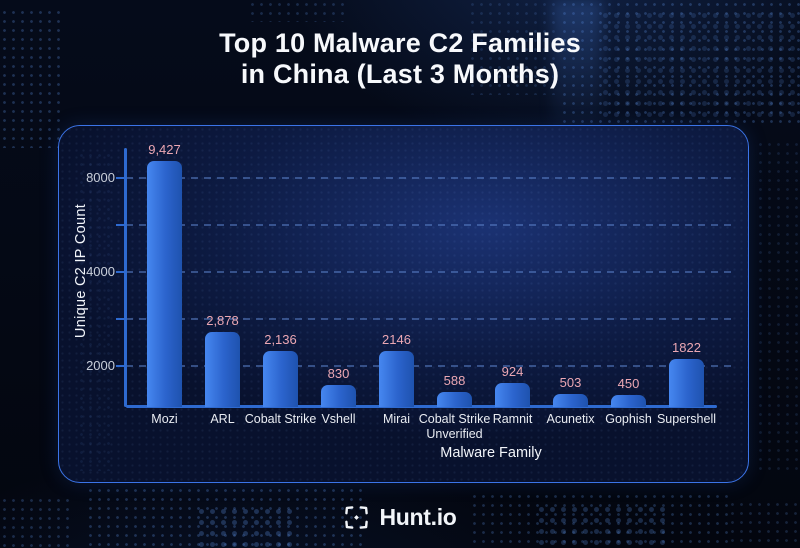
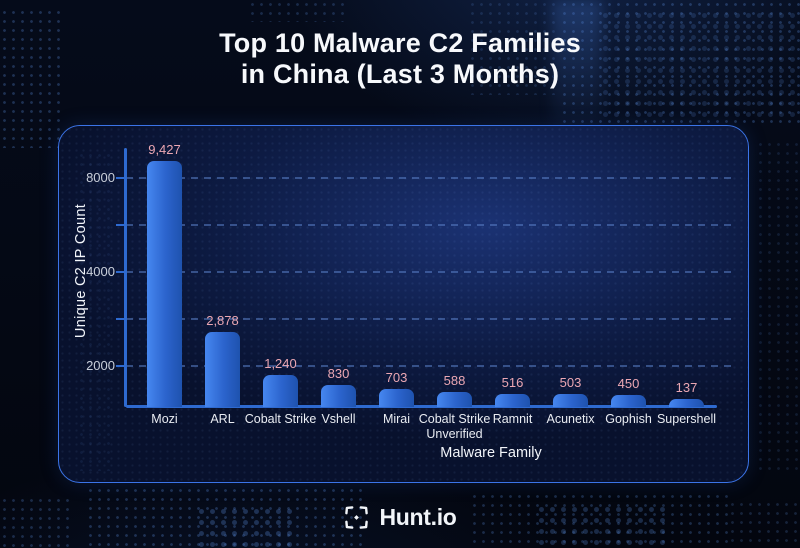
Cobalt Strike: 2,136 -> 1,240
Mirai: 2146 -> 703
Ramnit: 924 -> 516
Supershell: 1822 -> 137
